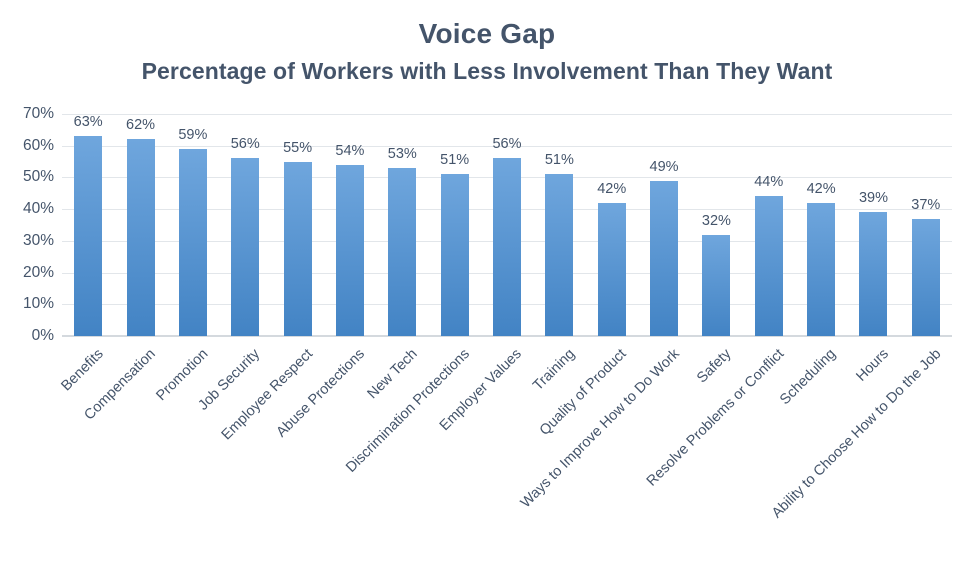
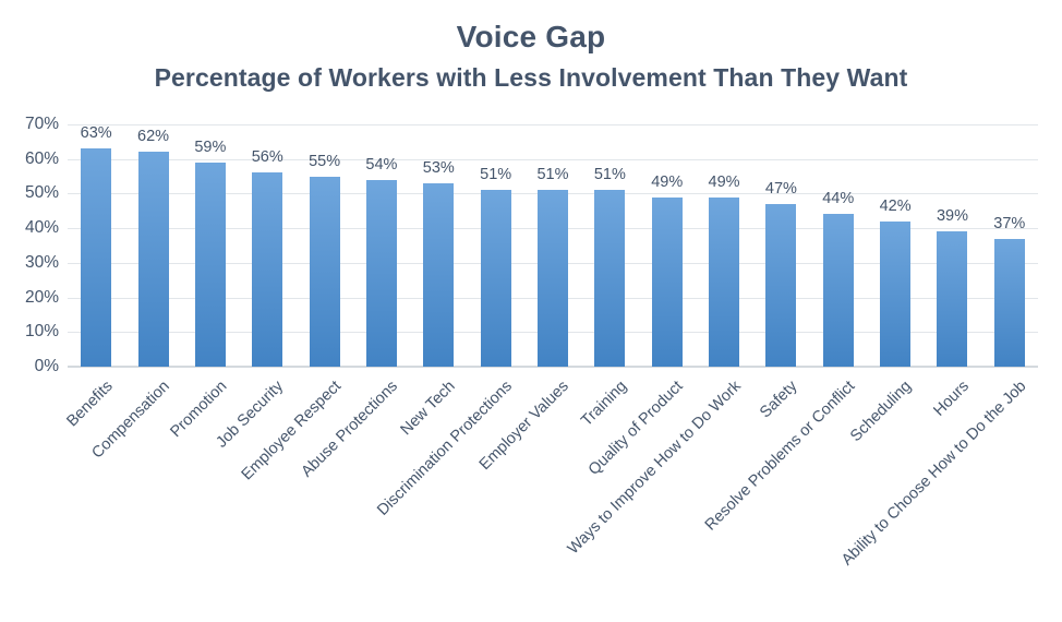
Employer Values: 56% -> 51%
Quality of Product: 42% -> 49%
Safety: 32% -> 47%
